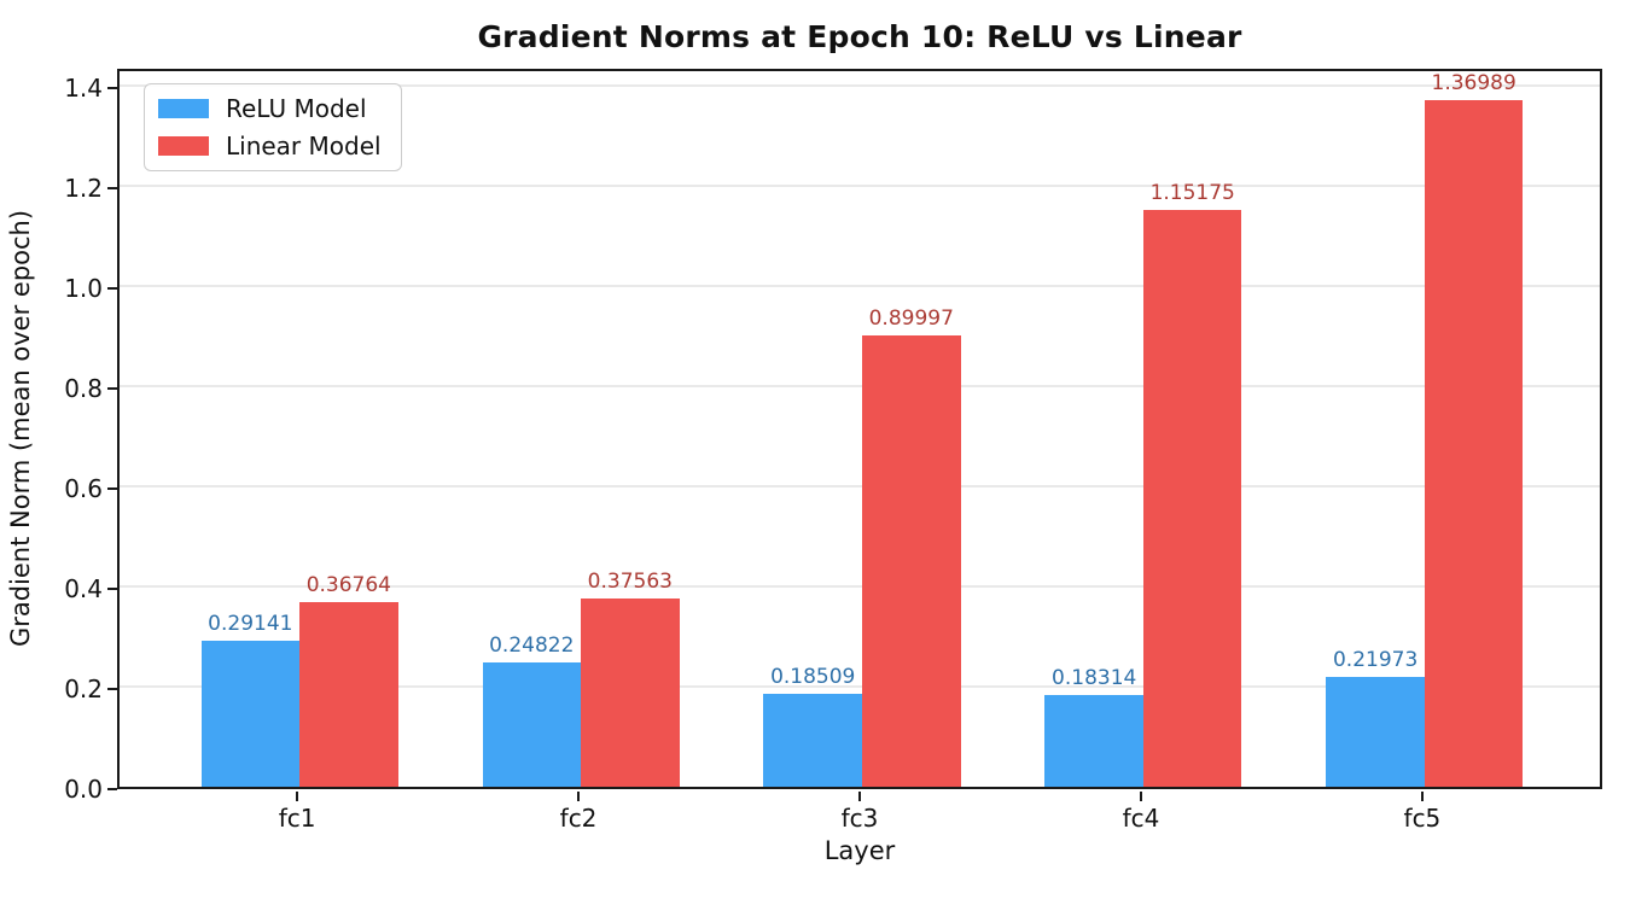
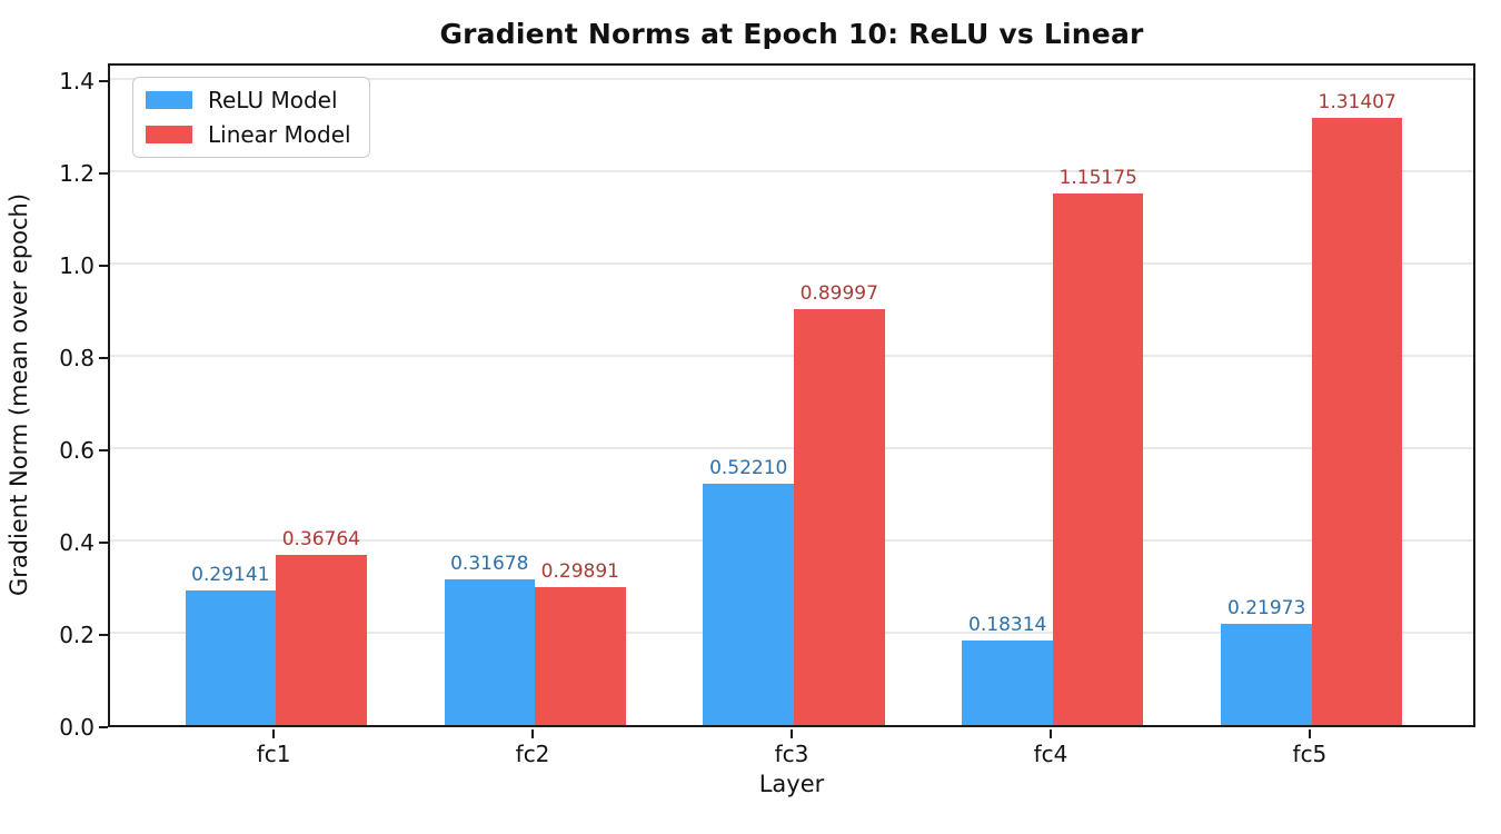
ReLU Model/fc2: 0.24822 -> 0.31678
Linear Model/fc2: 0.37563 -> 0.29891
ReLU Model/fc3: 0.18509 -> 0.52210
Linear Model/fc5: 1.36989 -> 1.31407
